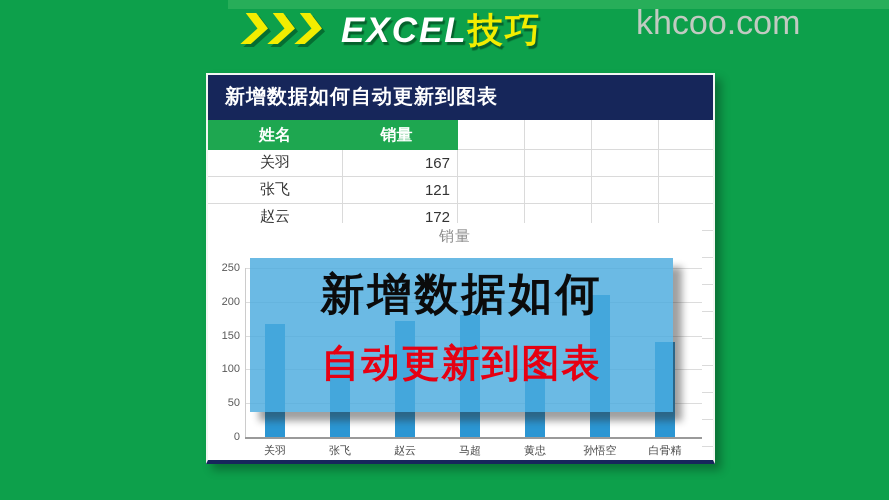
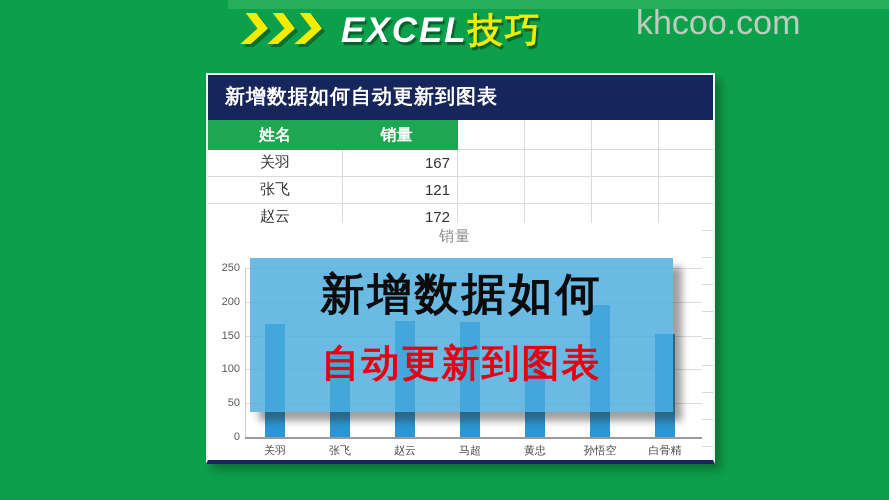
马超: 180 -> 170
黄忠: 110 -> 130
孙悟空: 210 -> 200
白骨精: 140 -> 150
